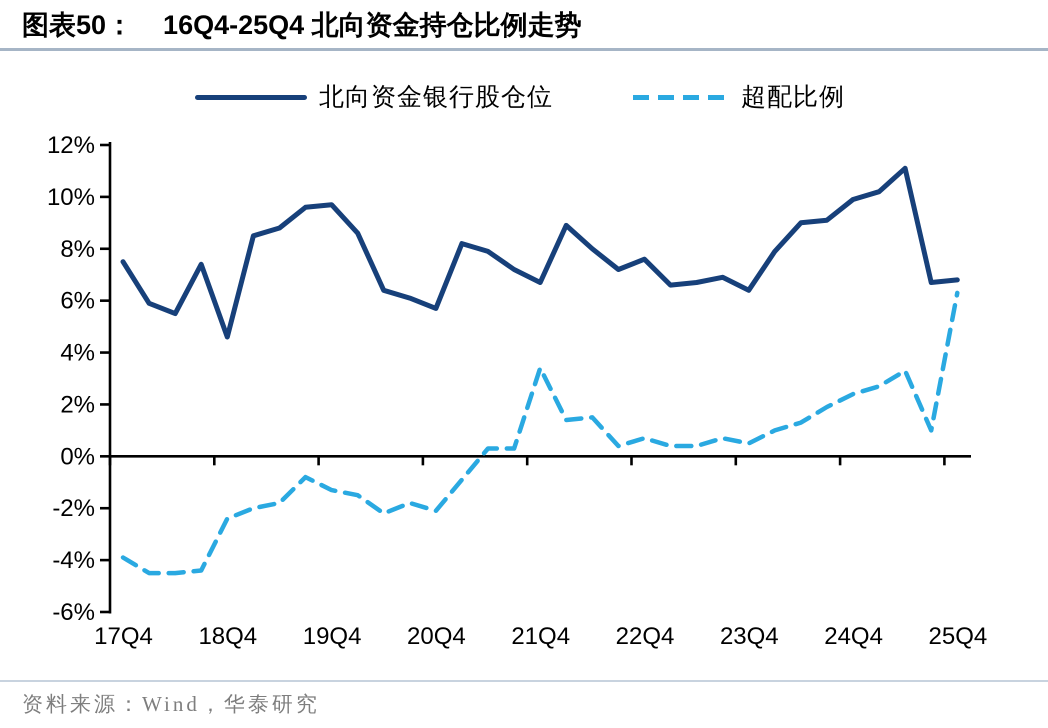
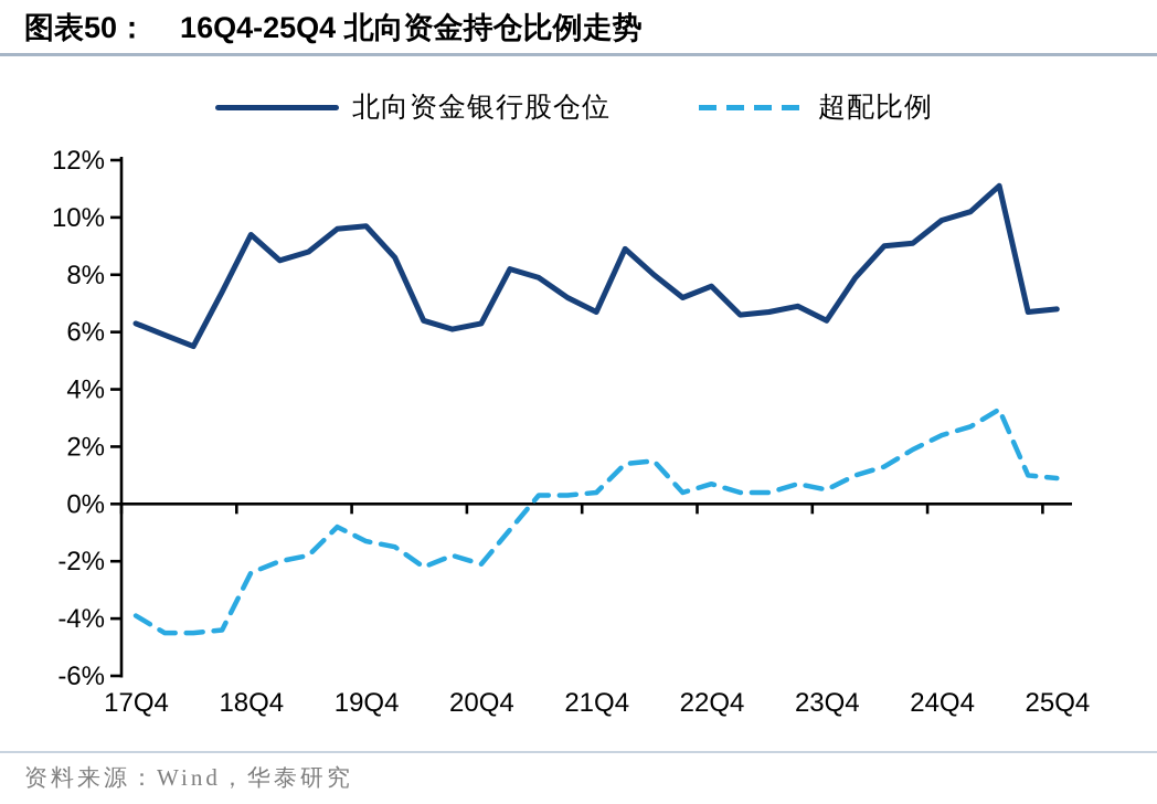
北向资金银行股仓位/17Q4: 7.5% -> 6.3%
北向资金银行股仓位/18Q4: 4.6% -> 9.4%
北向资金银行股仓位/20Q4: 5.7% -> 6.3%
超配比例/21Q4: 3.4% -> 0.4%
超配比例/25Q4: 6.3% -> 0.9%
